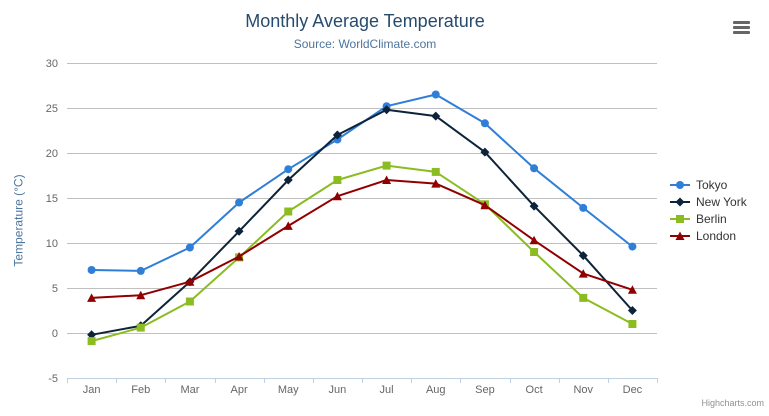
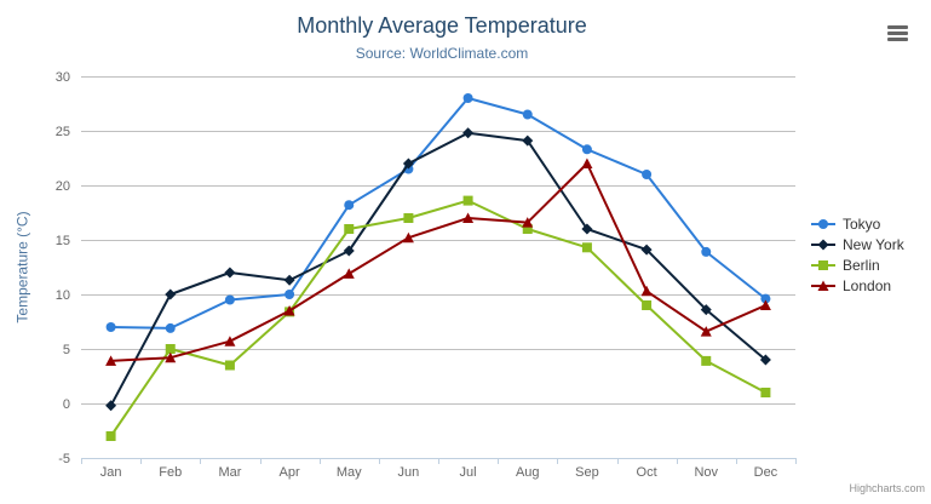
Berlin/Jan: -1 -> -3
New York/Feb: 1 -> 10
Berlin/Feb: 1 -> 5
New York/Mar: 6 -> 12
Tokyo/Apr: 14 -> 10
New York/May: 17 -> 14
Berlin/May: 14 -> 16
Tokyo/Jul: 25 -> 28
Berlin/Aug: 18 -> 16
New York/Sep: 20 -> 16
London/Sep: 14 -> 22
Tokyo/Oct: 18 -> 21
New York/Dec: 2 -> 4
London/Dec: 5 -> 9
